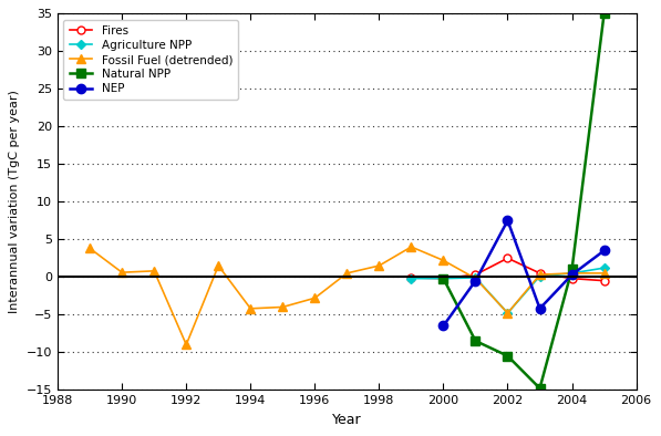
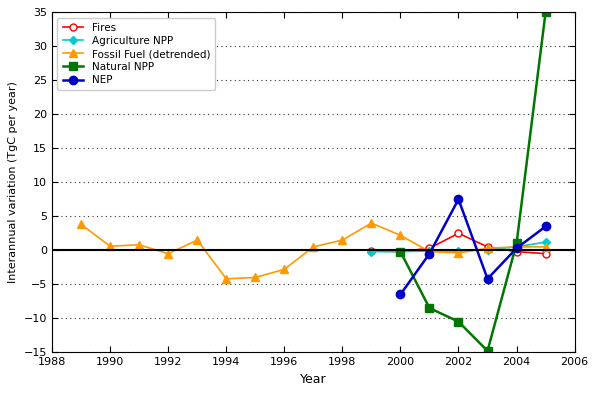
Fossil Fuel (detrended)/1992: -9.0 -> -0.5
Agriculture NPP/2002: -4.8 -> -0.1
Fossil Fuel (detrended)/2002: -4.8 -> -0.4
